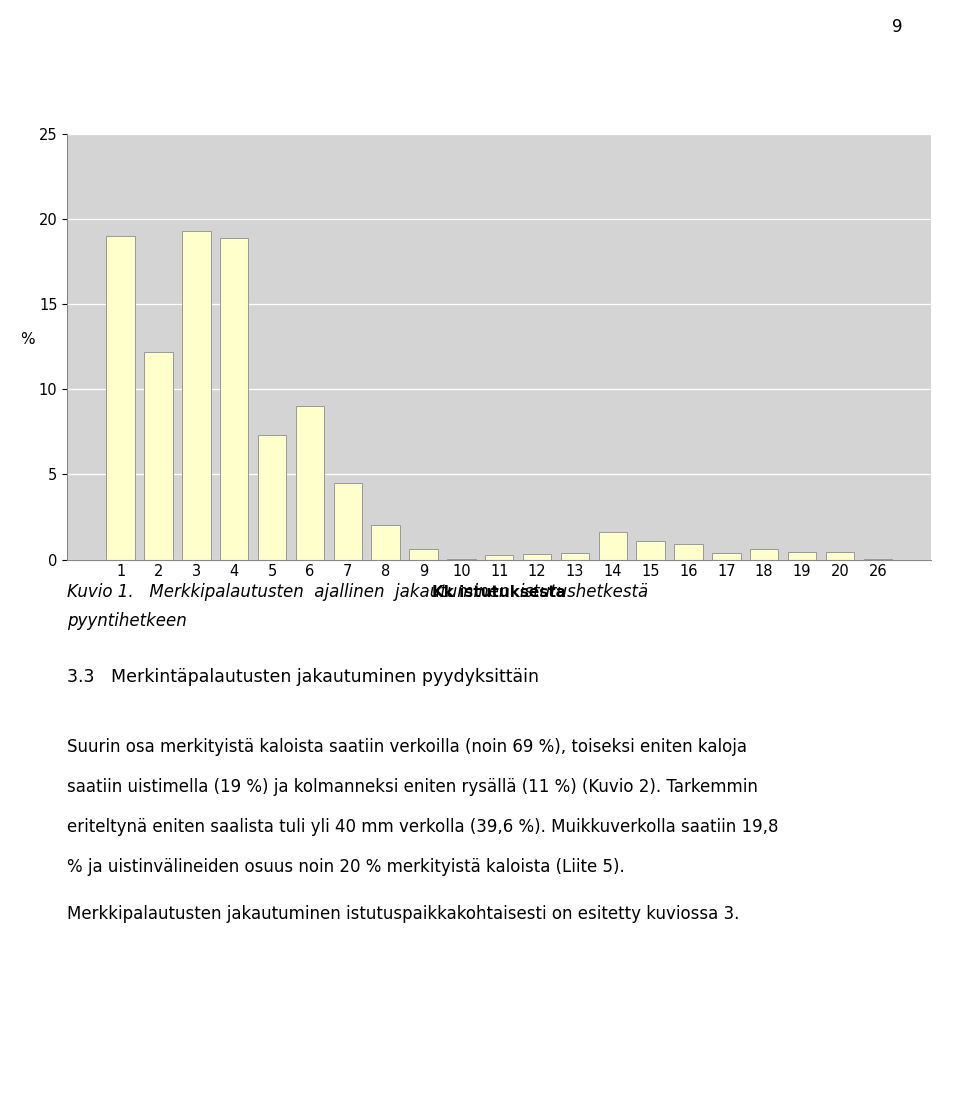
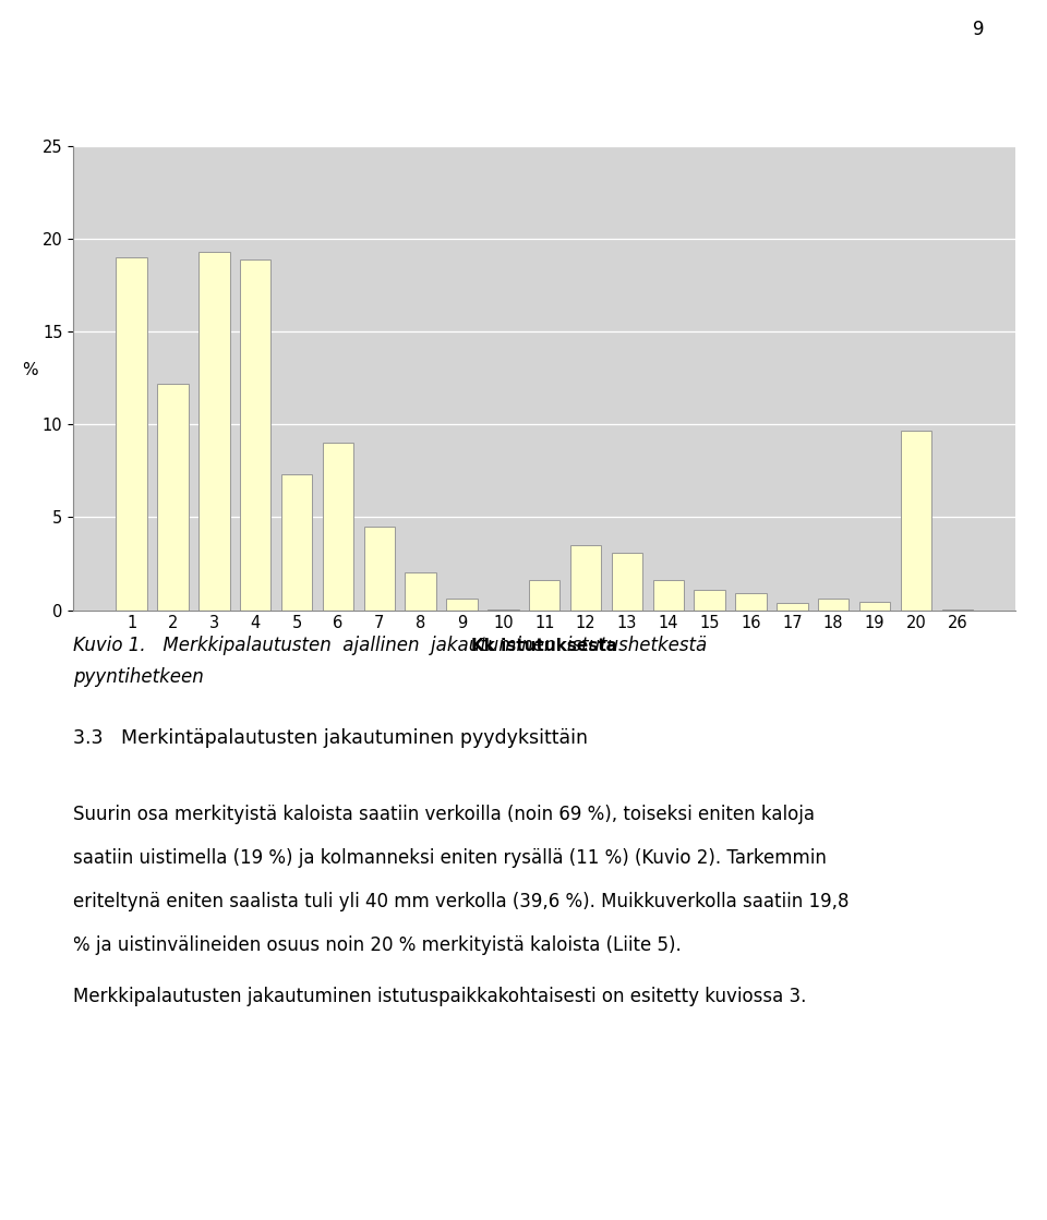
11: 0.2 -> 1.6
12: 0.3 -> 3.5
13: 0.4 -> 3.1
20: 0.5 -> 9.7
